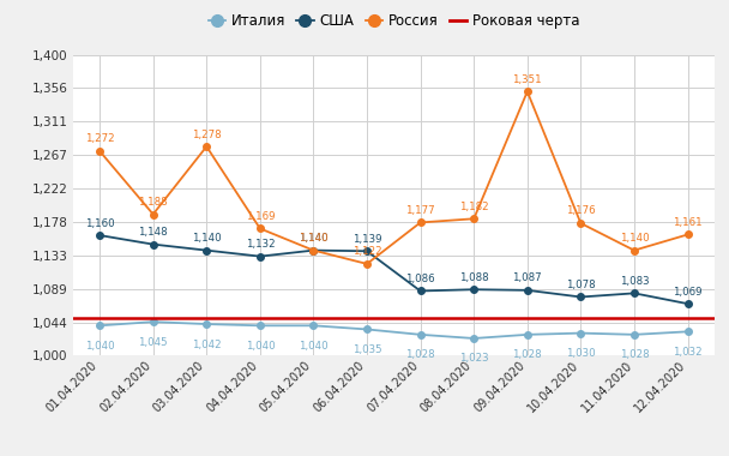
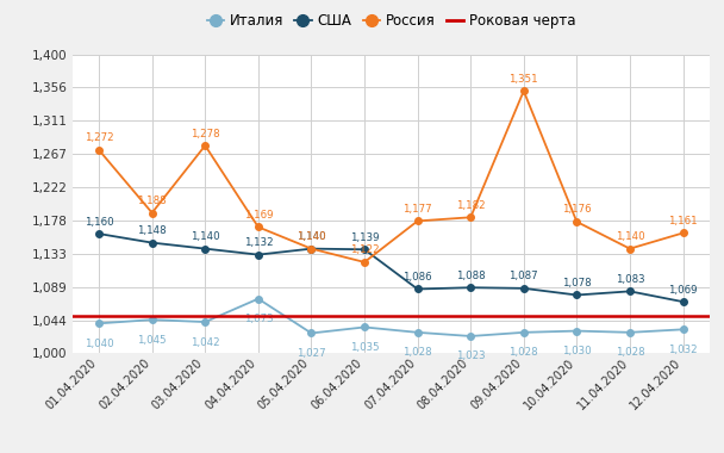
Италия/04.04.2020: 1,040 -> 1,073
Италия/05.04.2020: 1,040 -> 1,027
